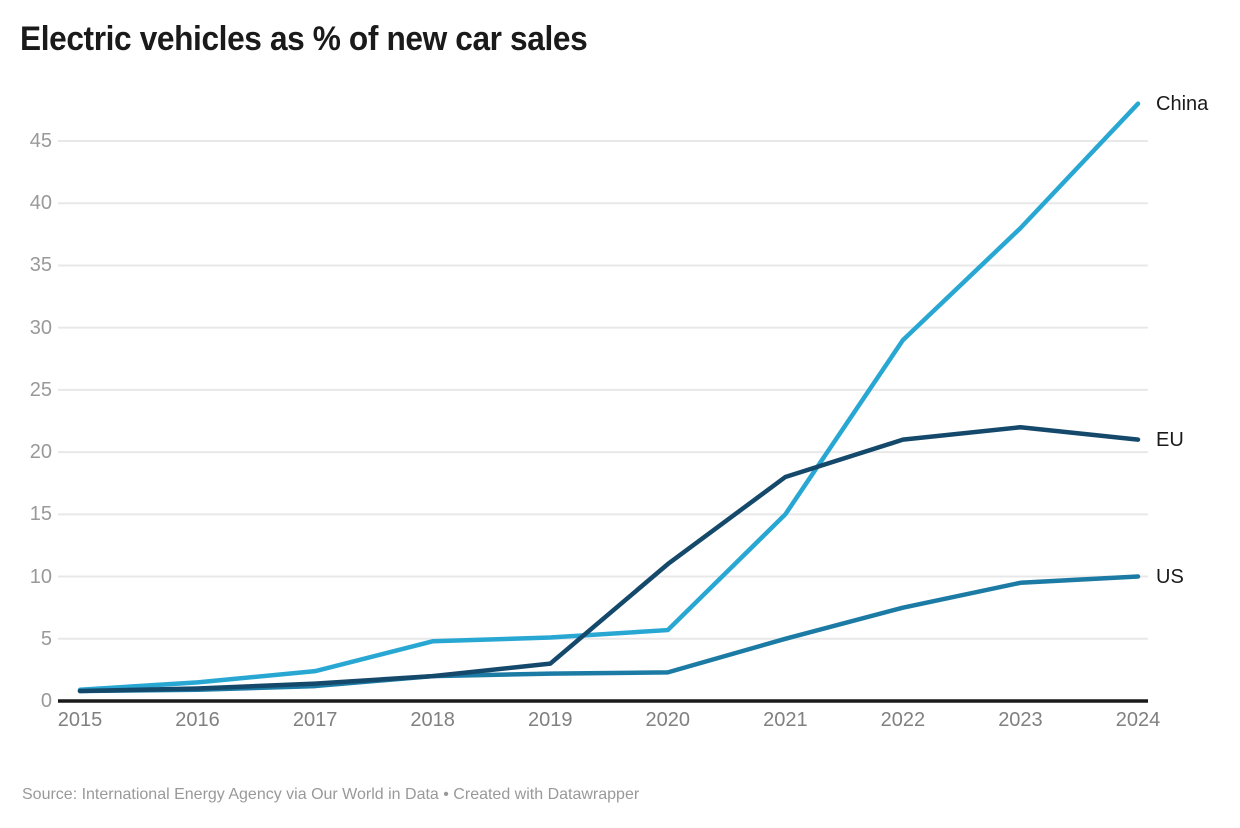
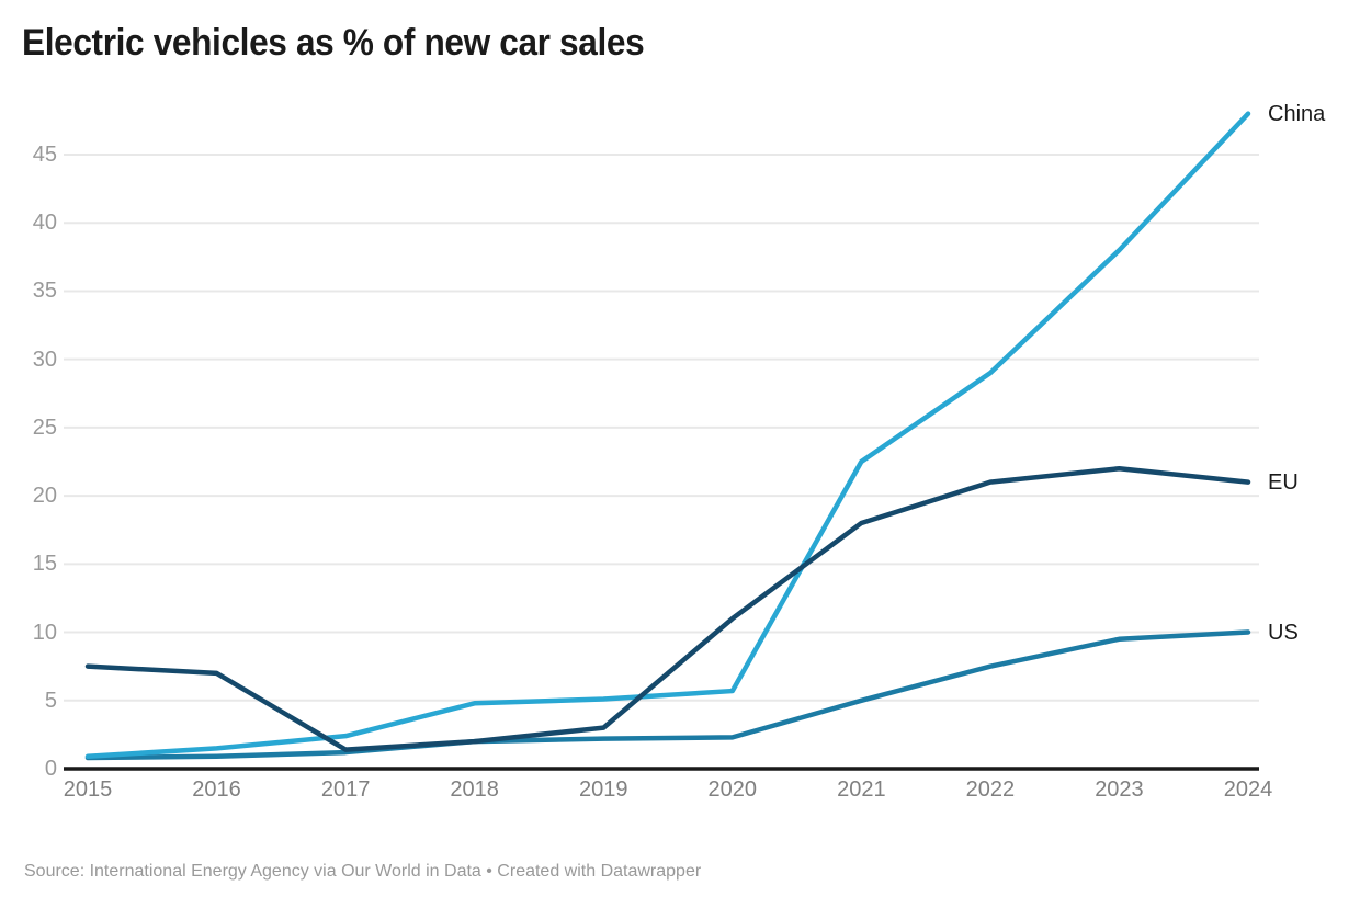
EU/2015: 0.8 -> 7.5
EU/2016: 1.0 -> 7.0
China/2021: 15.0 -> 22.5
